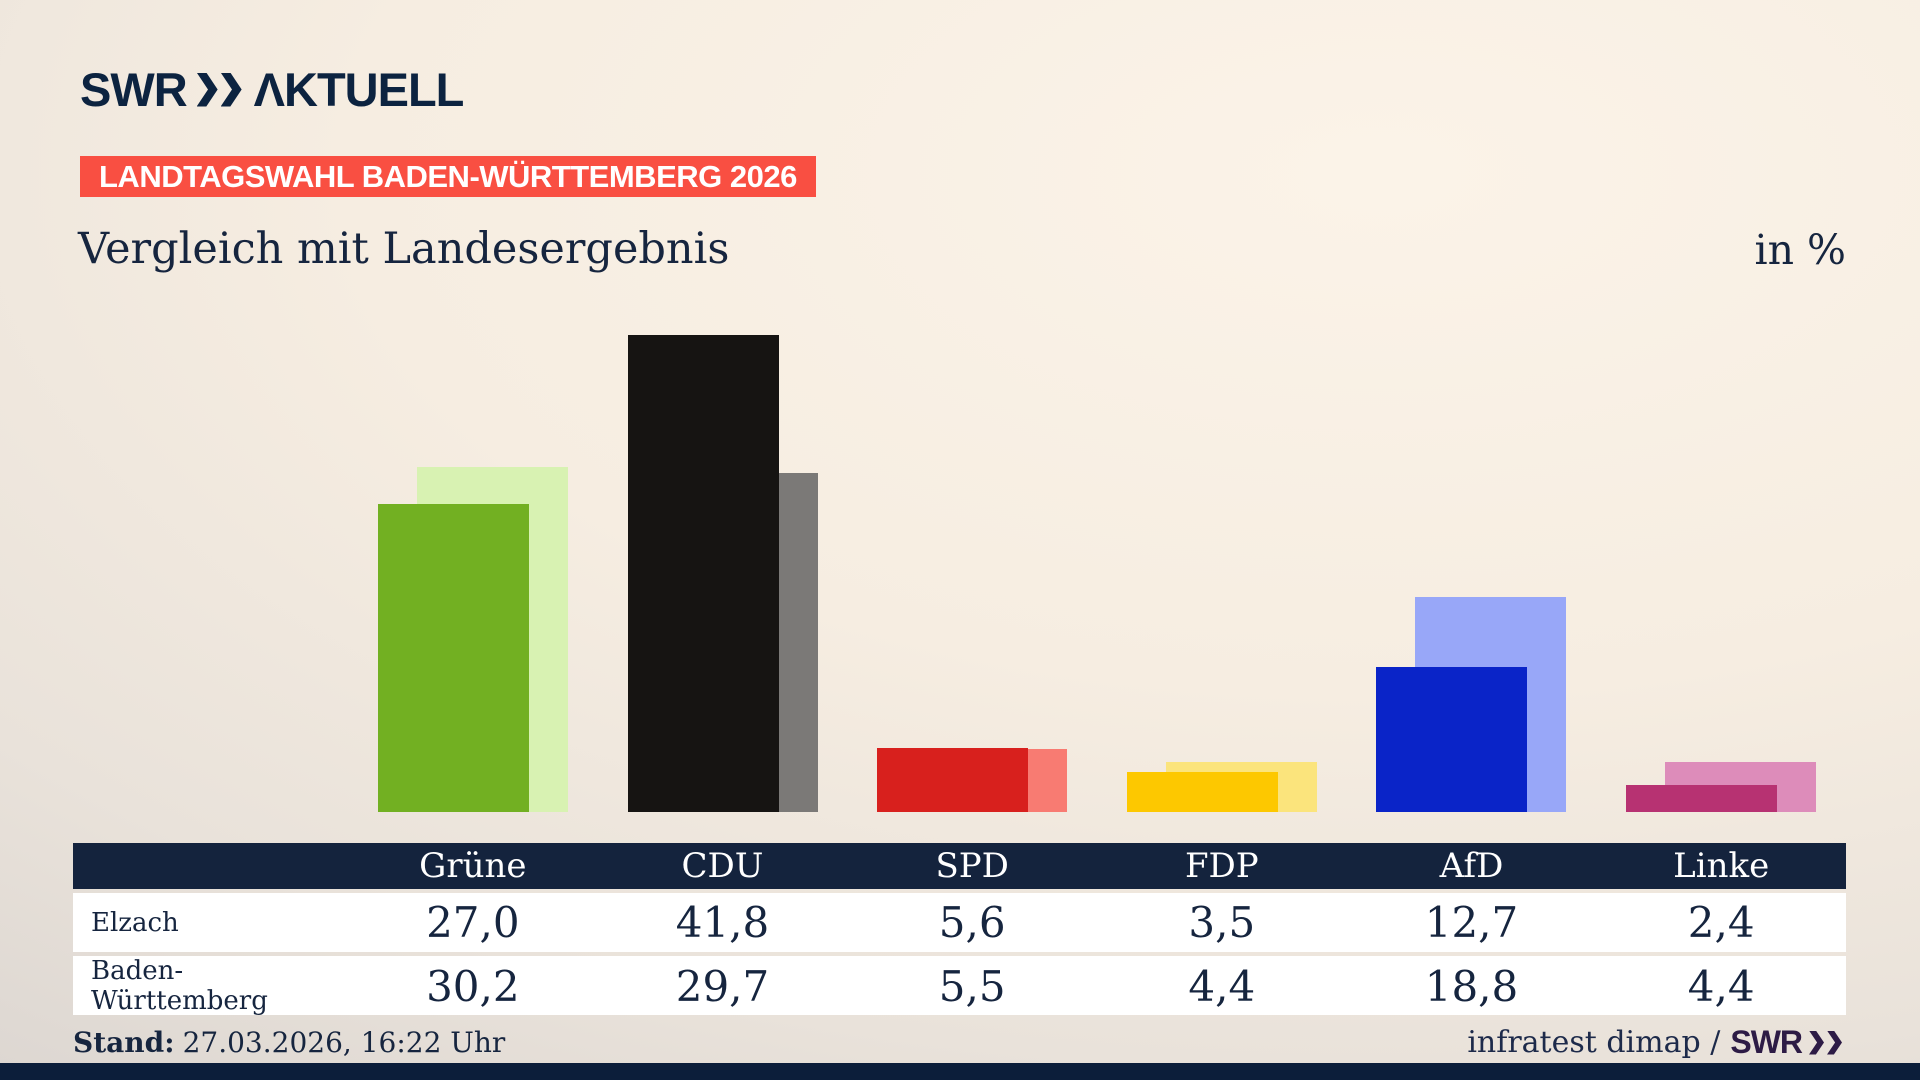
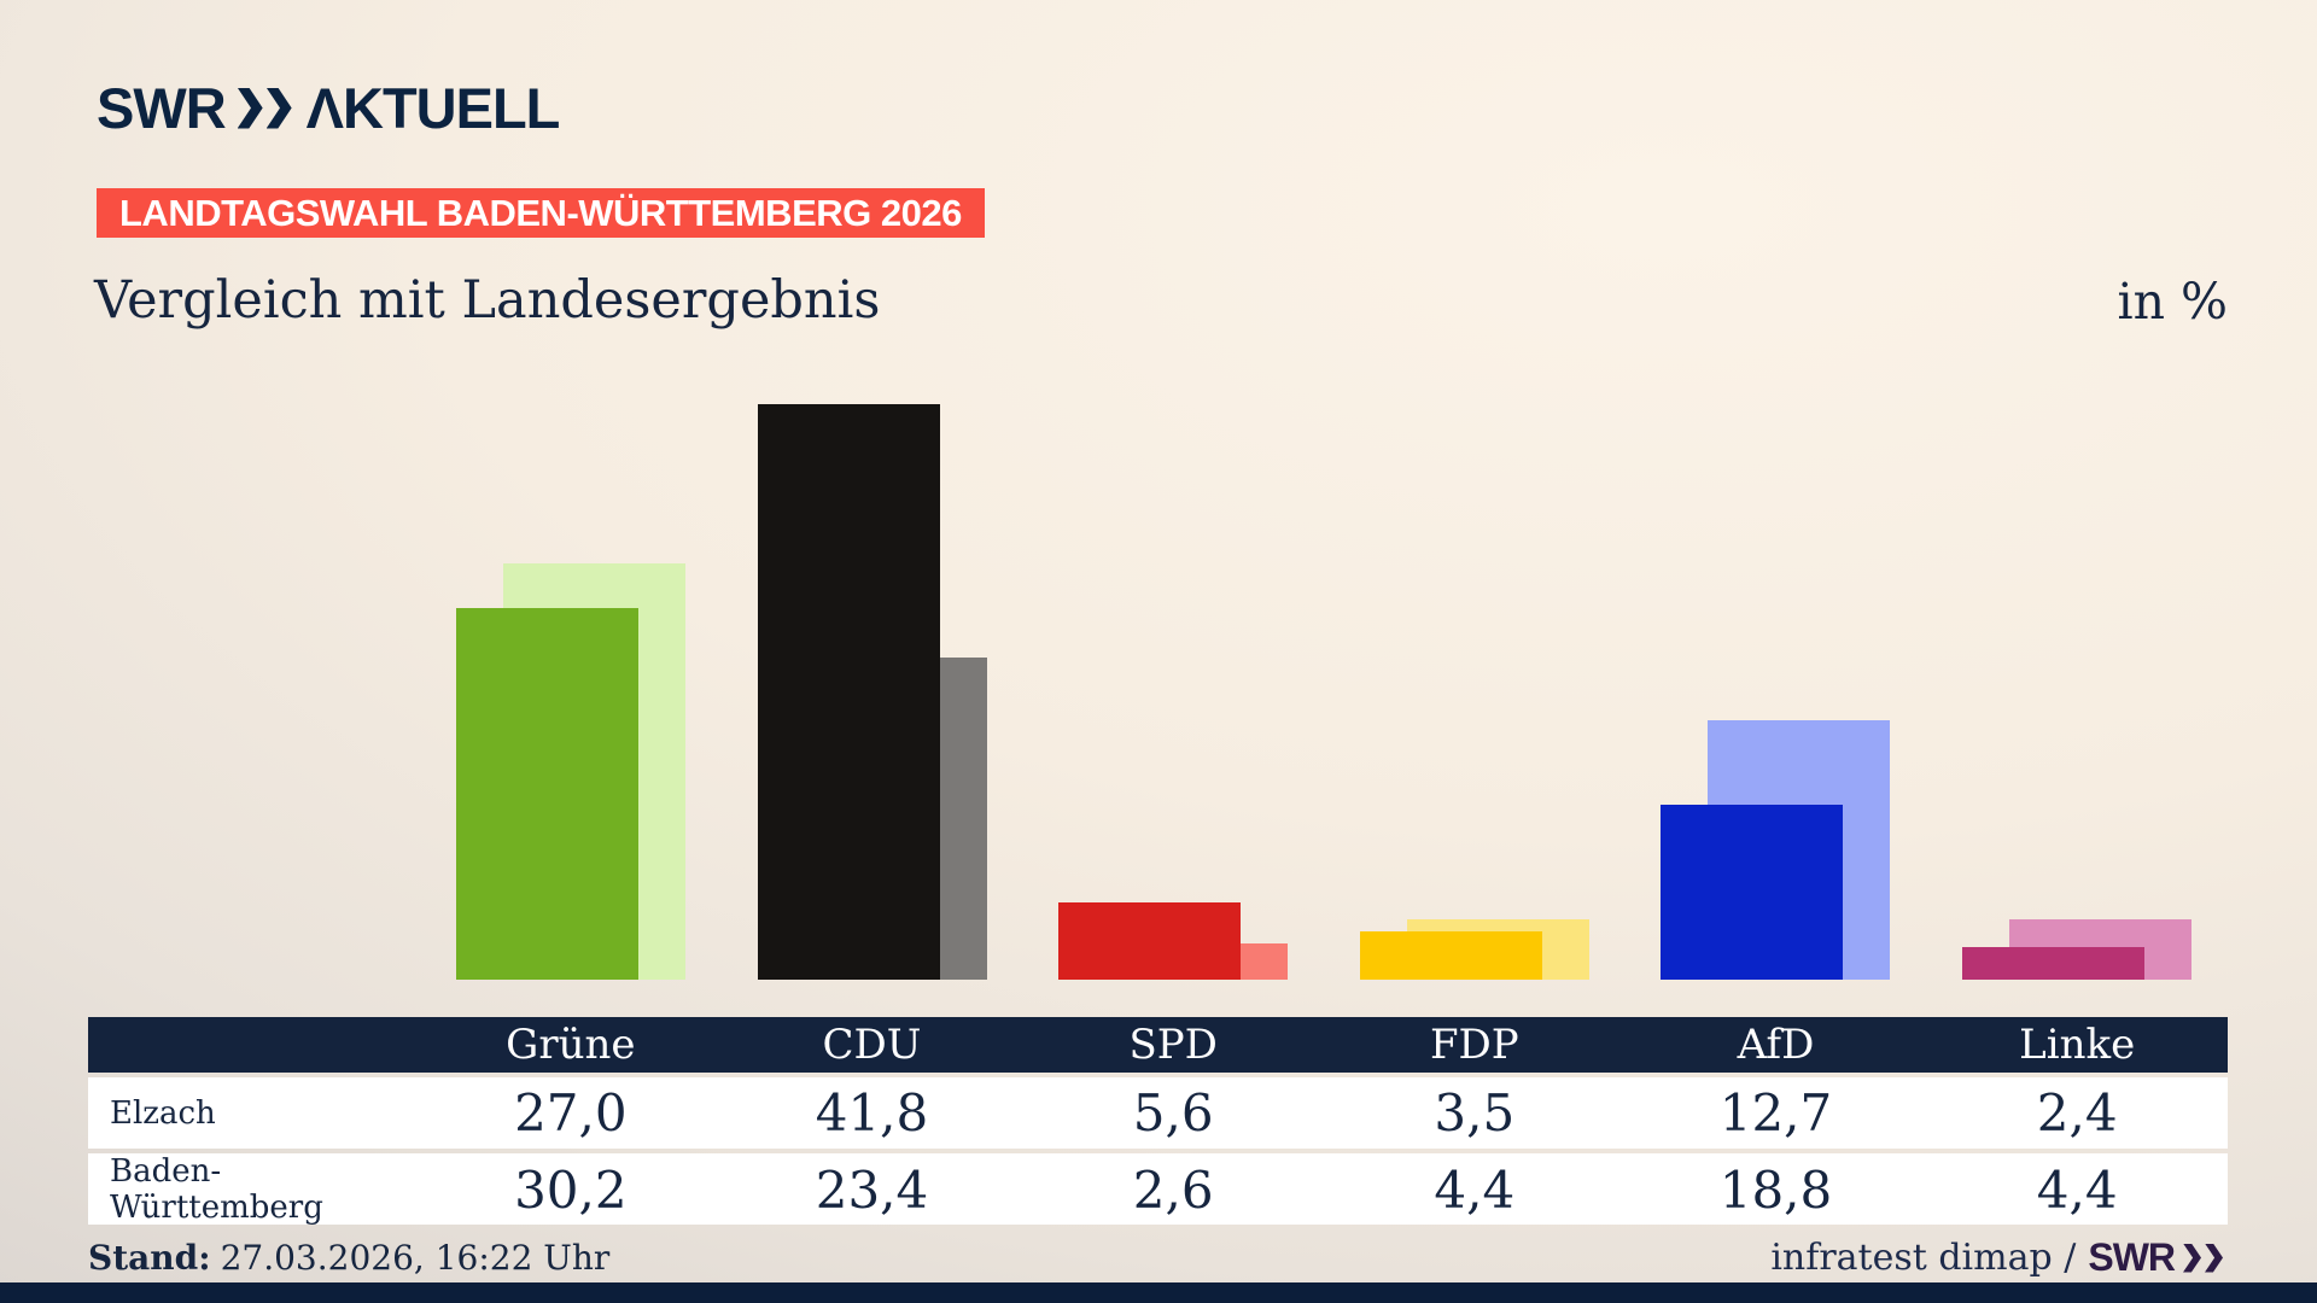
Baden-Württemberg/CDU: 29,7 -> 23,4
Baden-Württemberg/SPD: 5,5 -> 2,6
